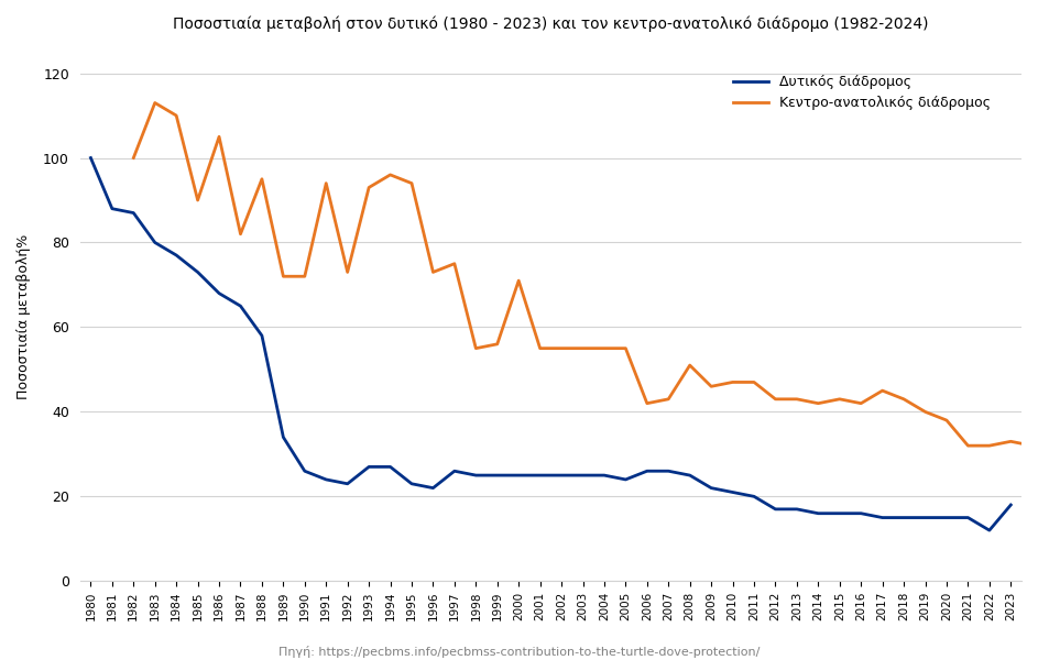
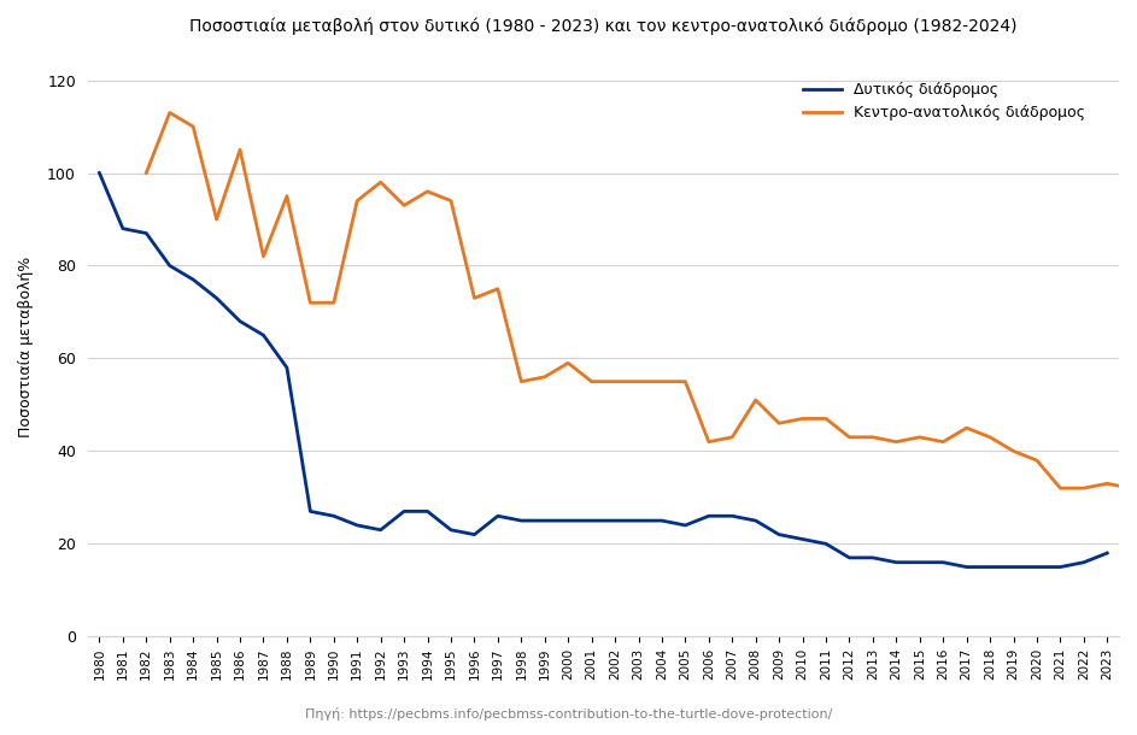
Δυτικός διάδρομος/1989: 34 -> 27
Κεντρο-ανατολικός διάδρομος/1992: 73 -> 98
Κεντρο-ανατολικός διάδρομος/2000: 71 -> 59
Δυτικός διάδρομος/2022: 12 -> 16
